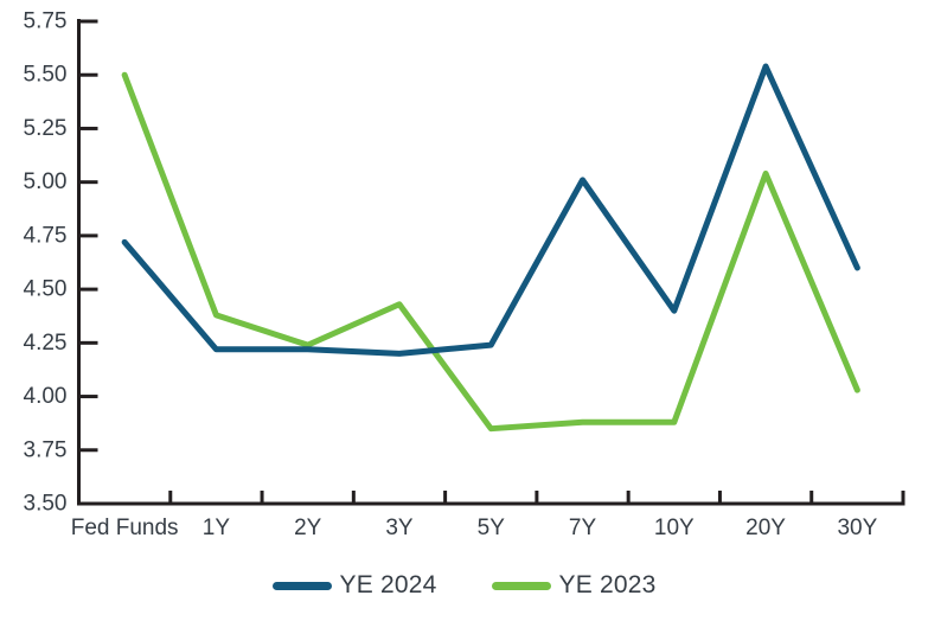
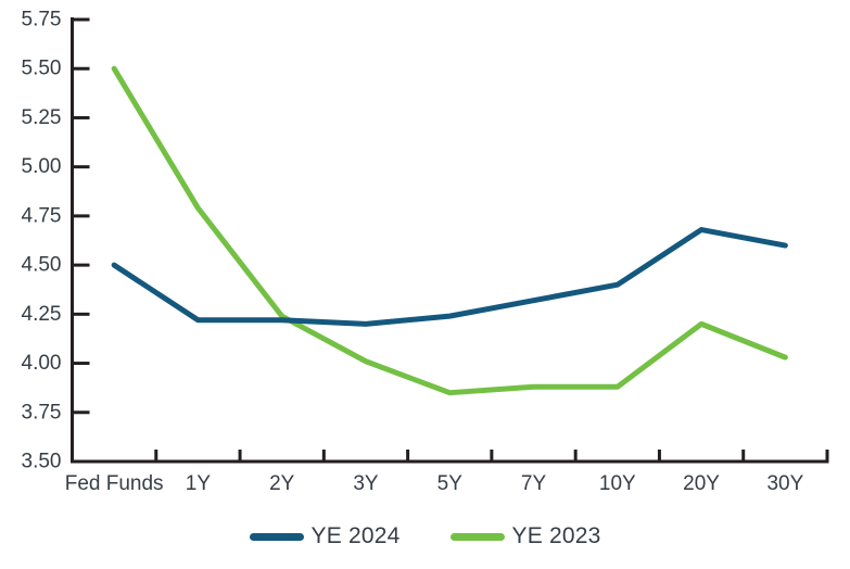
YE 2024/Fed Funds: 4.72 -> 4.50
YE 2023/1Y: 4.38 -> 4.79
YE 2023/3Y: 4.43 -> 4.01
YE 2024/7Y: 5.01 -> 4.32
YE 2024/20Y: 5.54 -> 4.68
YE 2023/20Y: 5.04 -> 4.20
